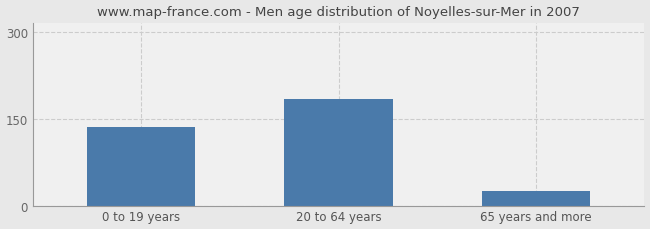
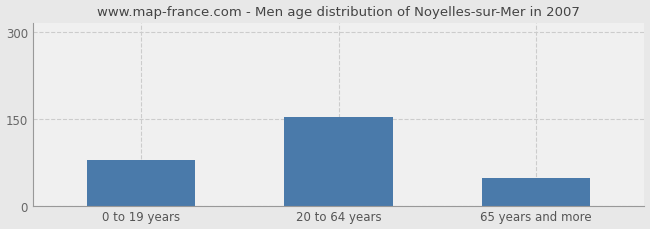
0 to 19 years: 135 -> 78
20 to 64 years: 183 -> 152
65 years and more: 25 -> 48
